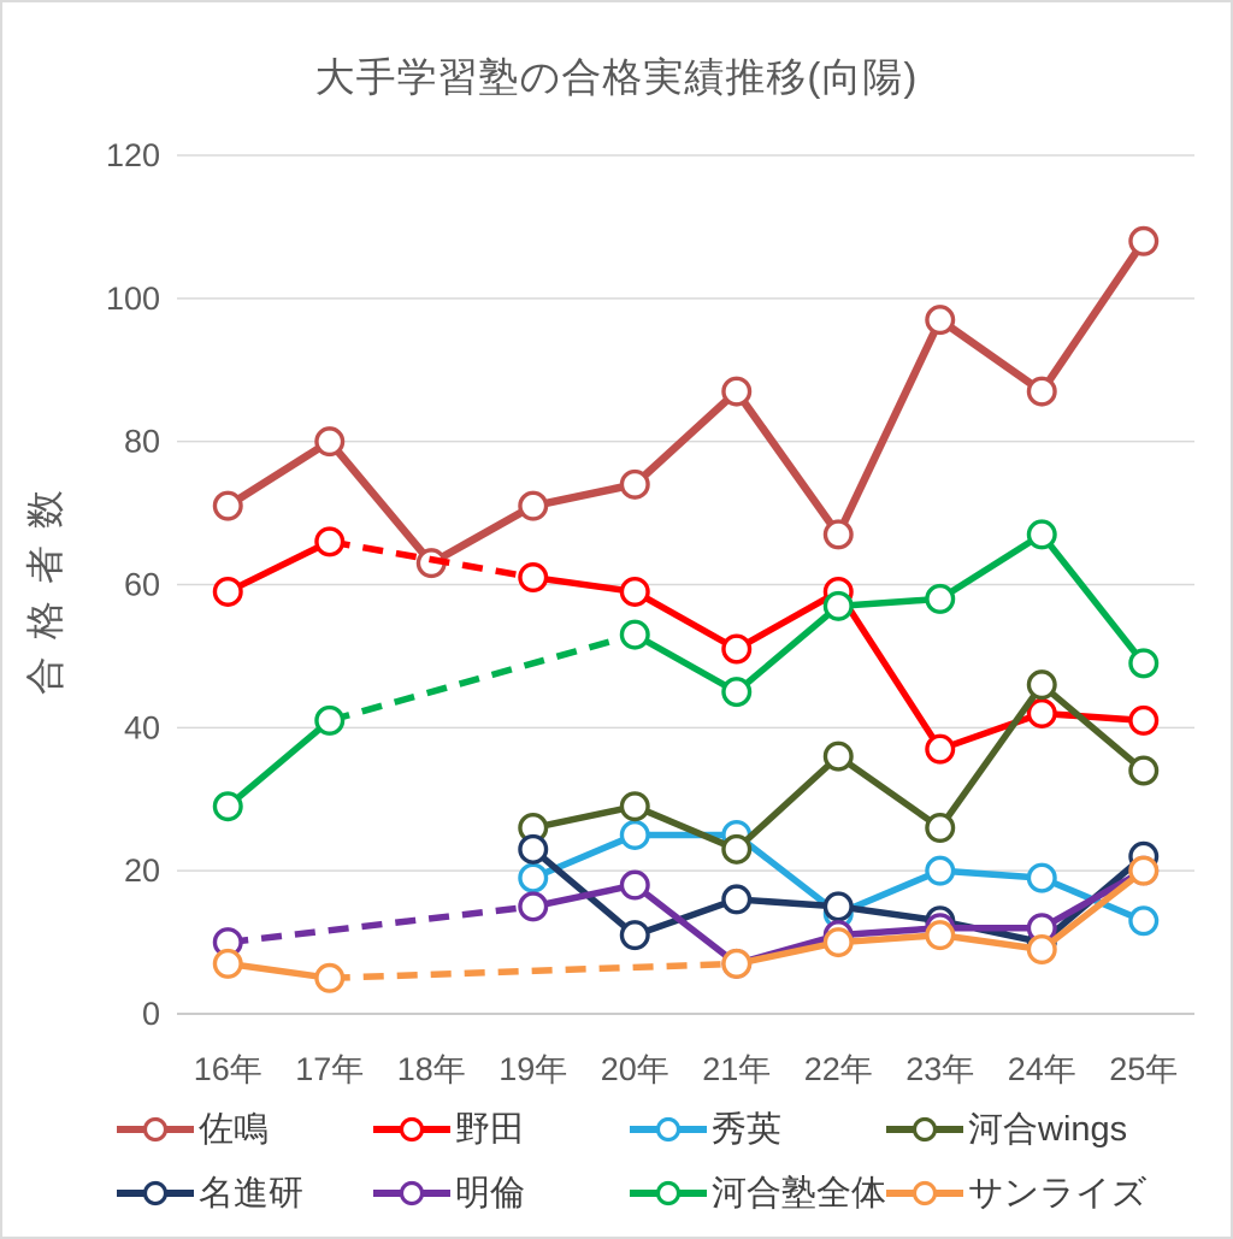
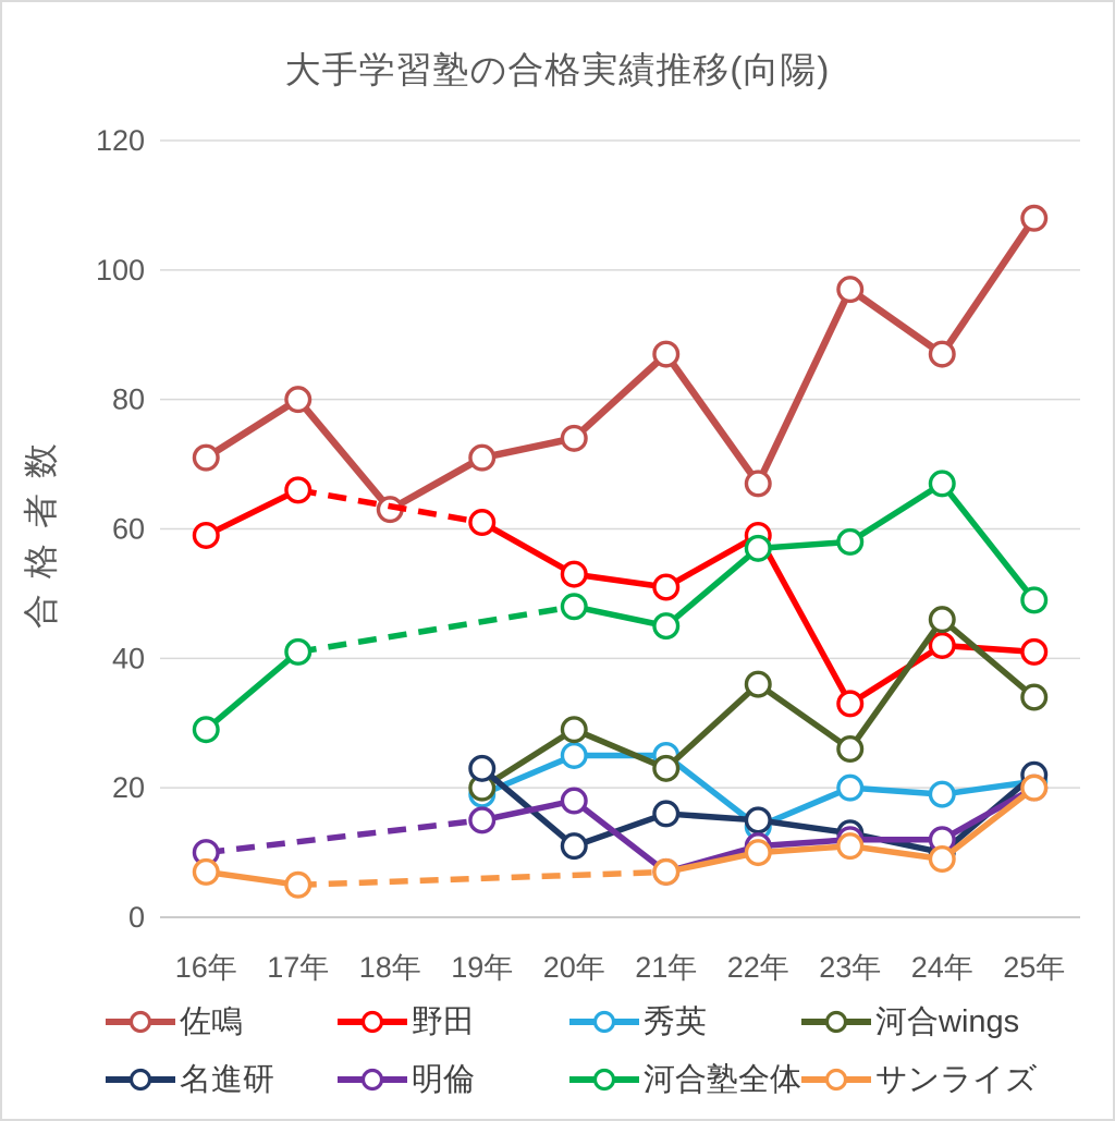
河合wings/19年: 26 -> 20
野田/20年: 59 -> 53
河合塾全体/20年: 53 -> 48
野田/23年: 37 -> 33
秀英/25年: 13 -> 21
